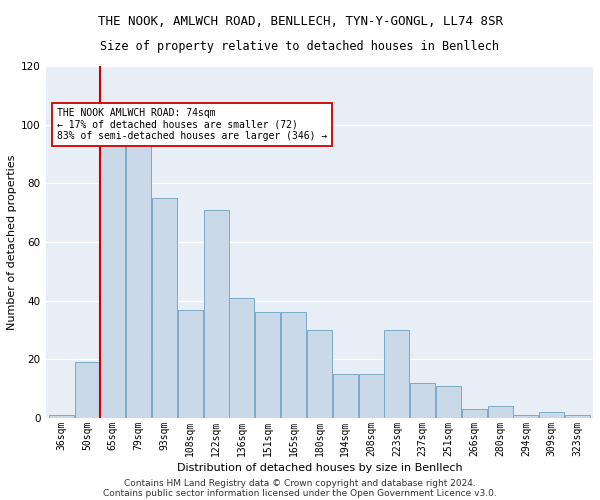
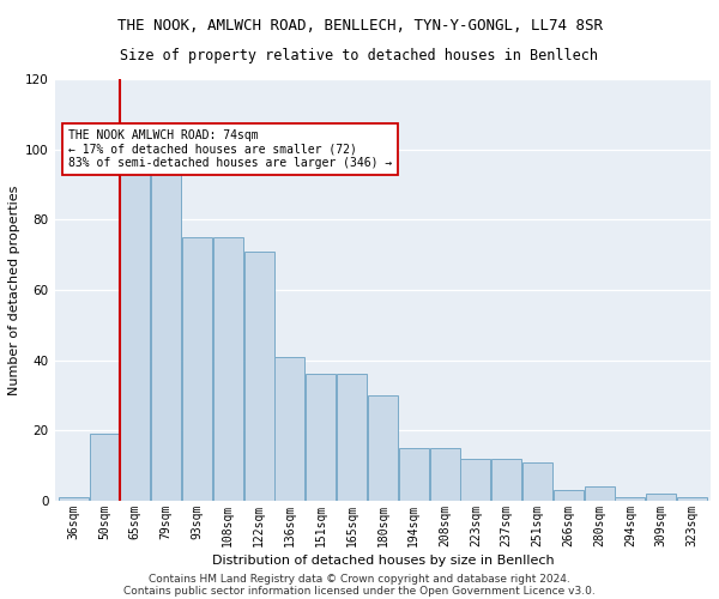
108sqm: 37 -> 75
223sqm: 30 -> 12
